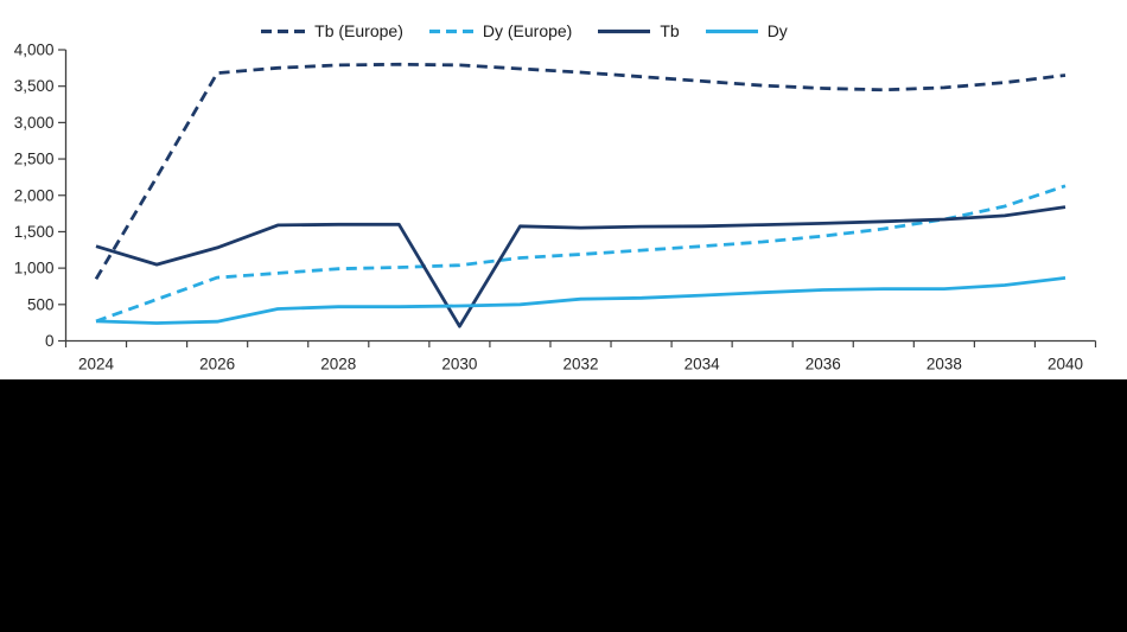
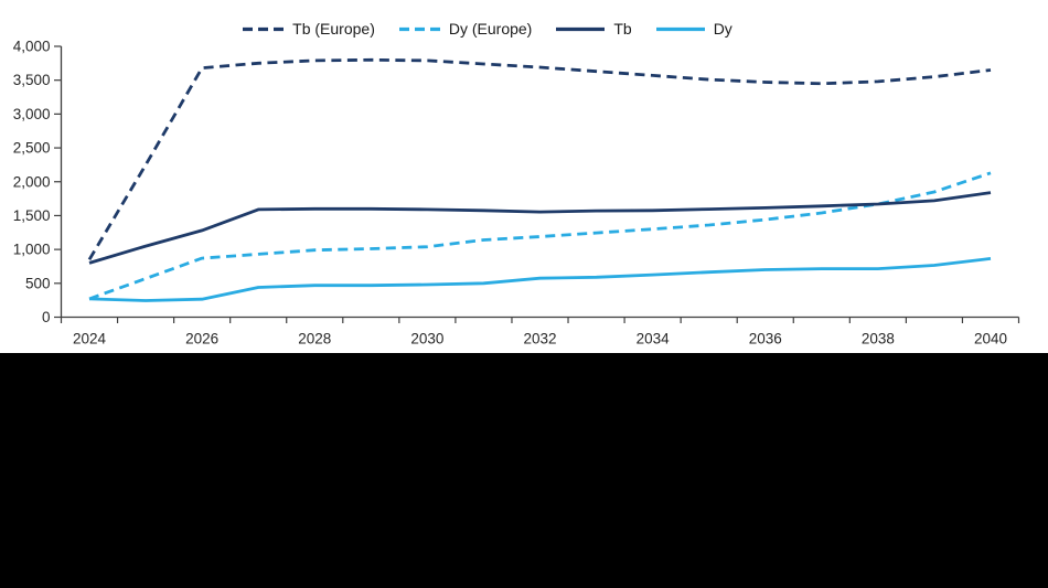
Tb/2024: 1300 -> 800
Tb/2030: 200 -> 1600
